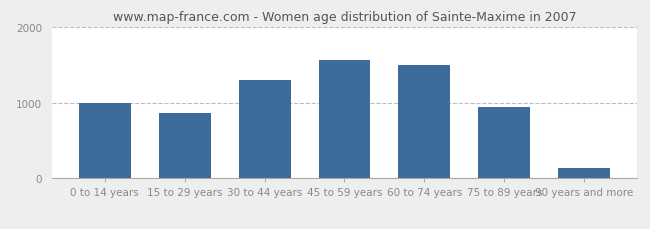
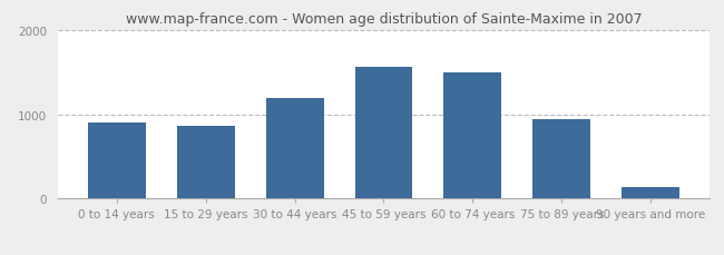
0 to 14 years: 1000 -> 900
30 to 44 years: 1300 -> 1190
